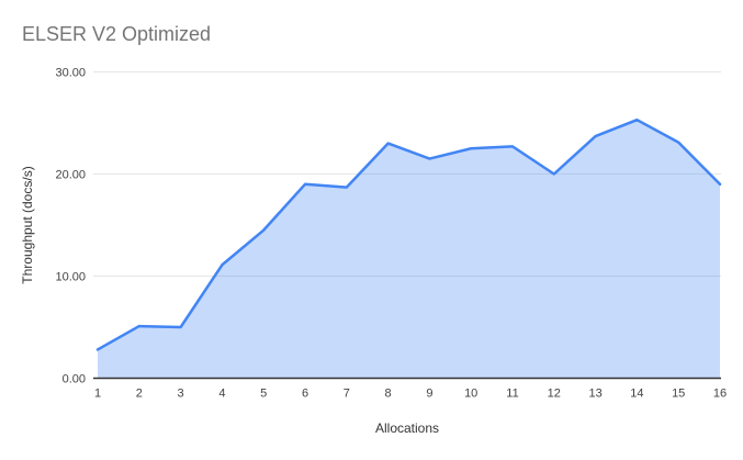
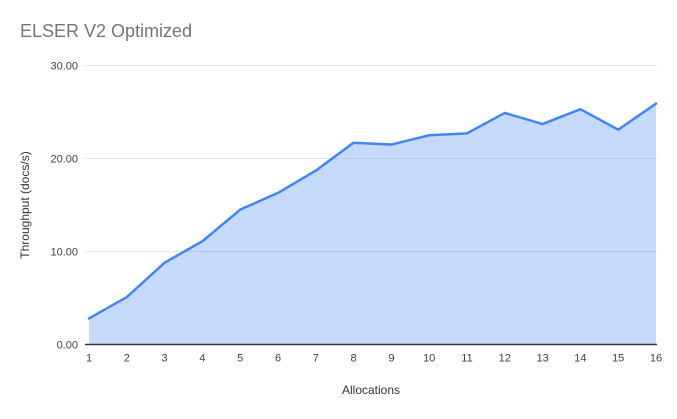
3: 5 -> 9
6: 19 -> 16
8: 23 -> 22
12: 20 -> 25
16: 19 -> 26
